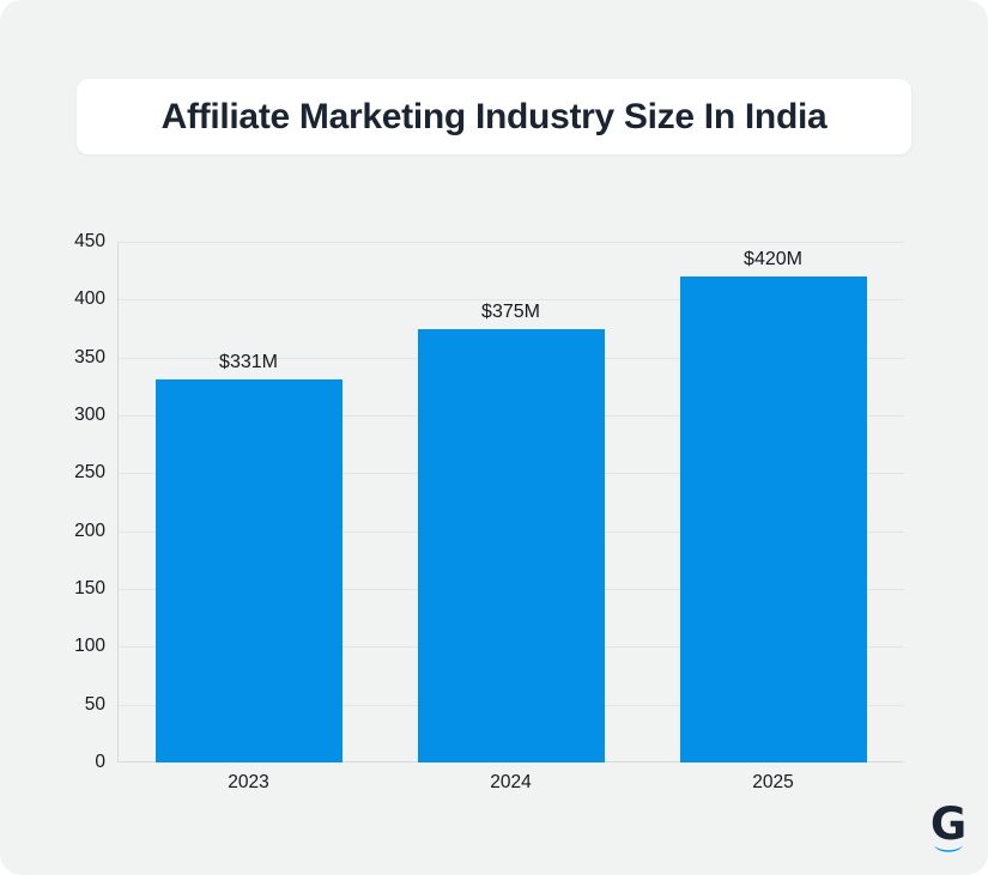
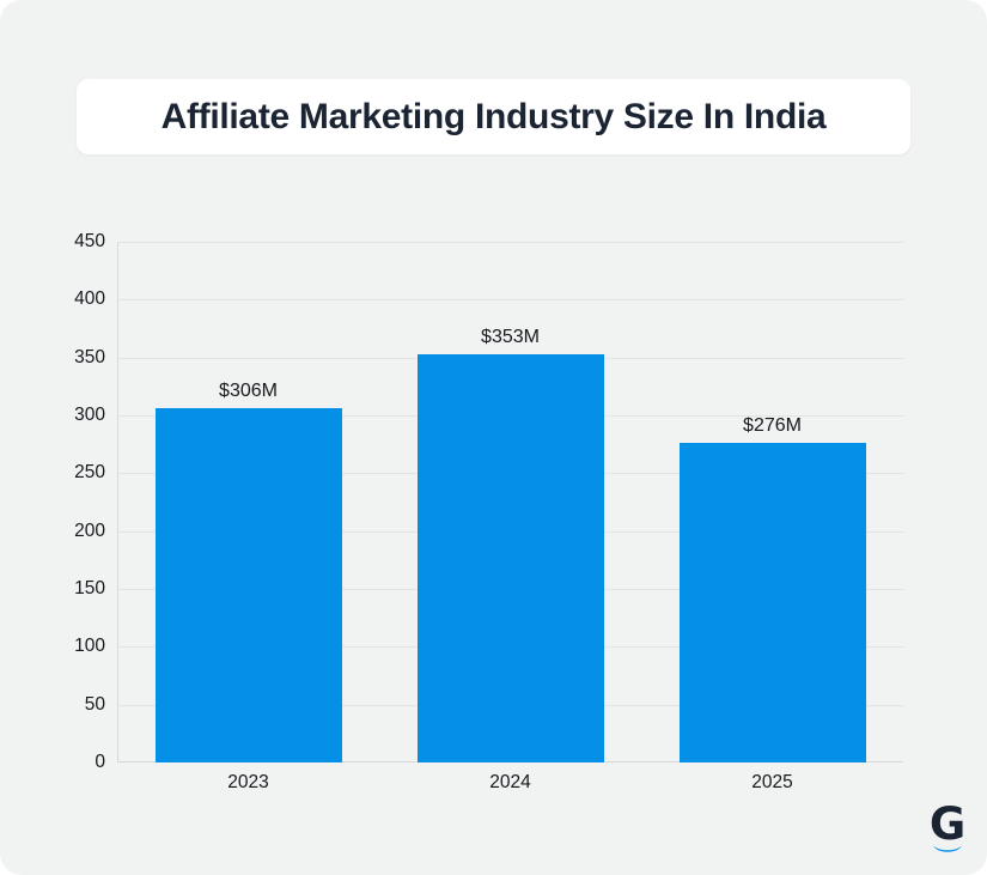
2023: $331M -> $306M
2024: $375M -> $353M
2025: $420M -> $276M
